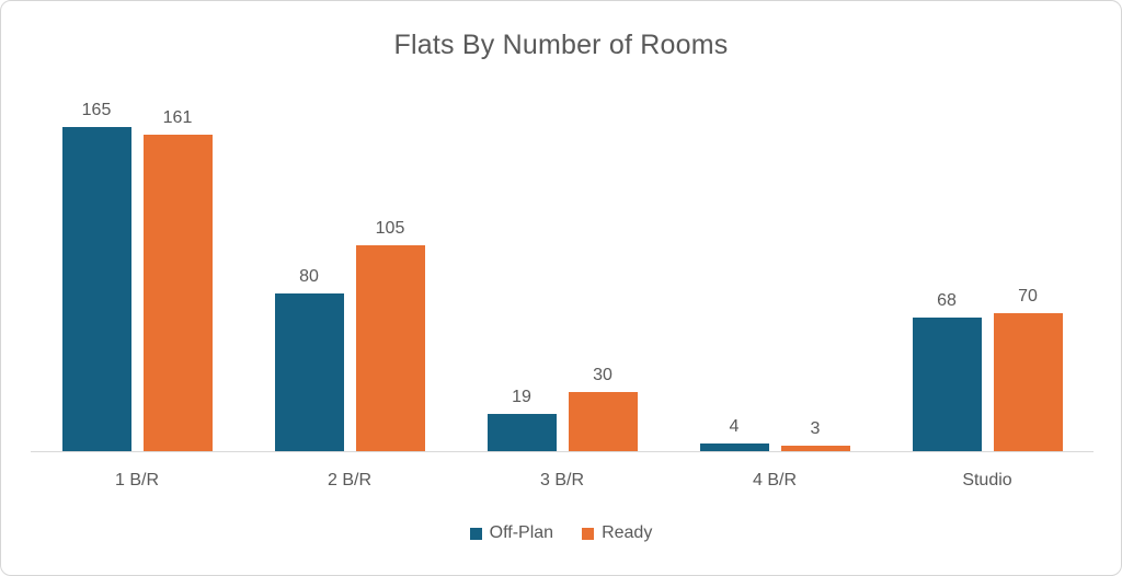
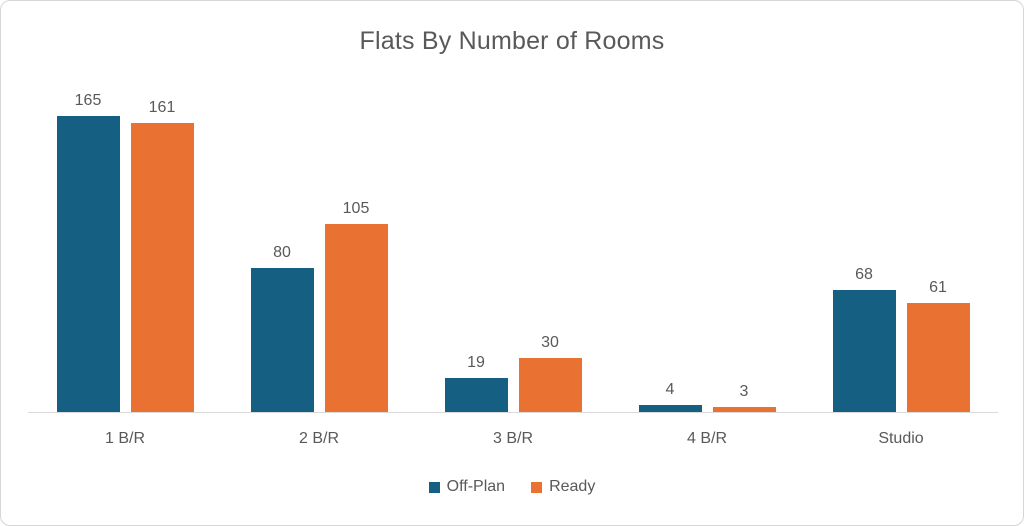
Ready/Studio: 70 -> 61
